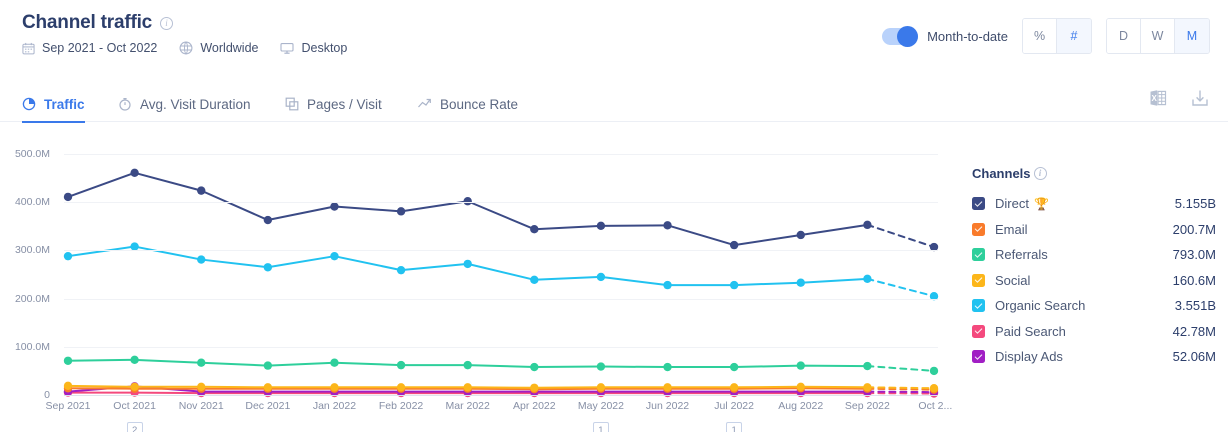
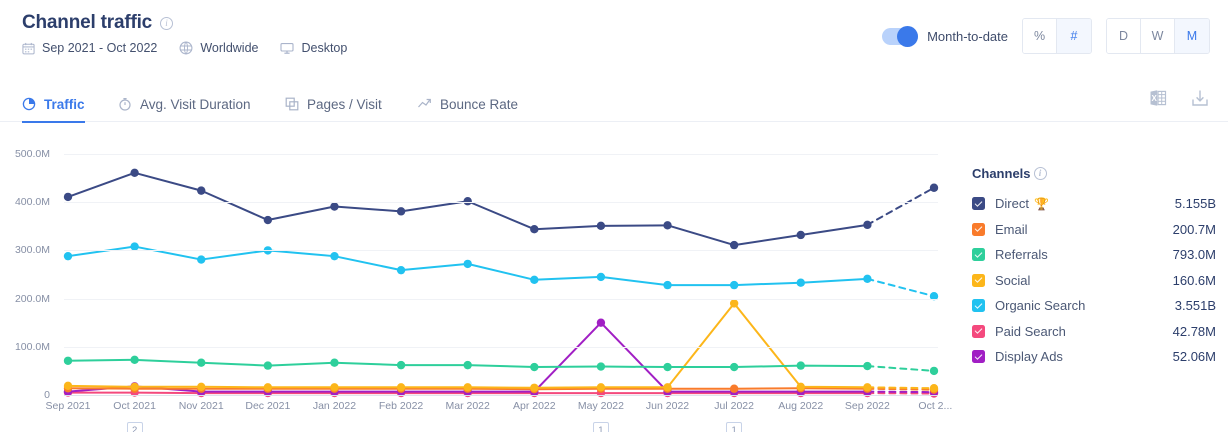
Organic Search/Dec 2021: 260M -> 300M
Display Ads/May 2022: 10M -> 150M
Social/Jul 2022: 20M -> 190M
Direct/Oct 2...: 310M -> 430M
